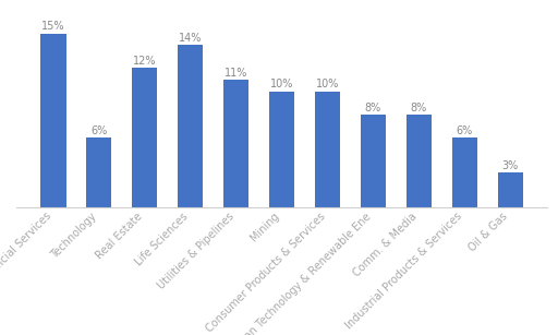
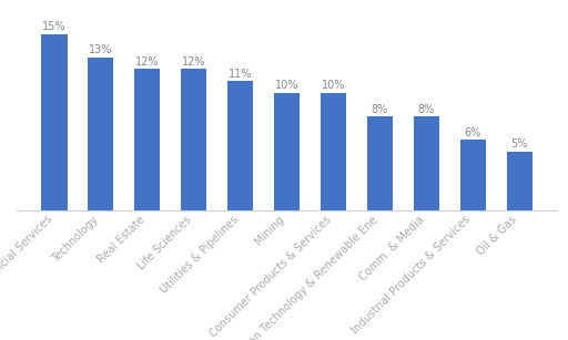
Technology: 6% -> 13%
Life Sciences: 14% -> 12%
Oil & Gas: 3% -> 5%
